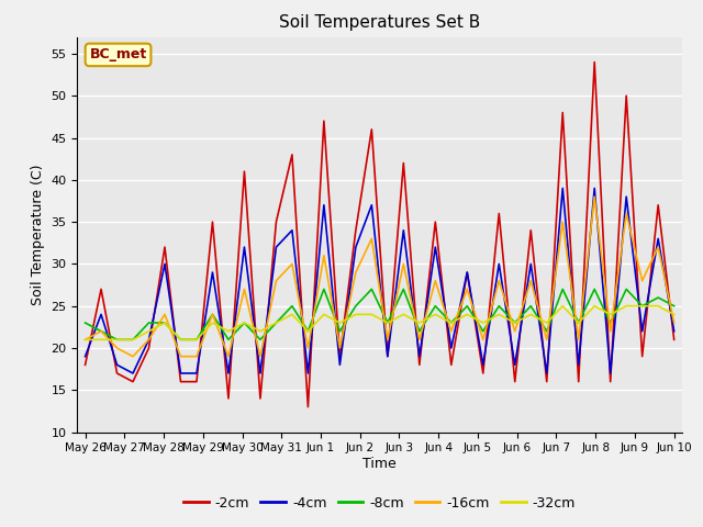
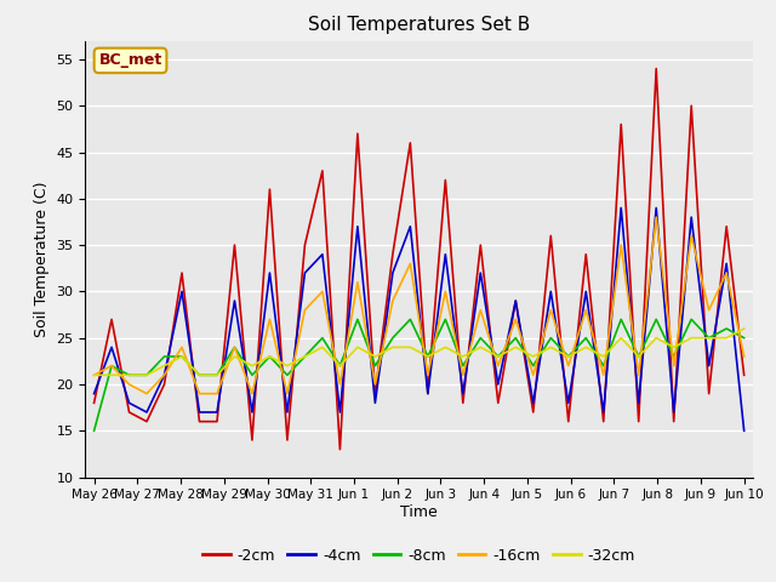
-8cm/May 26: 23 -> 15
-4cm/Jun 10: 22 -> 15
-32cm/Jun 10: 24 -> 26
